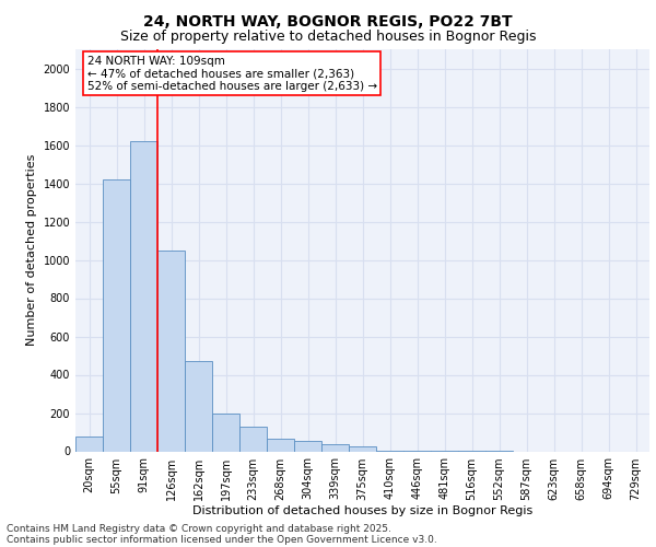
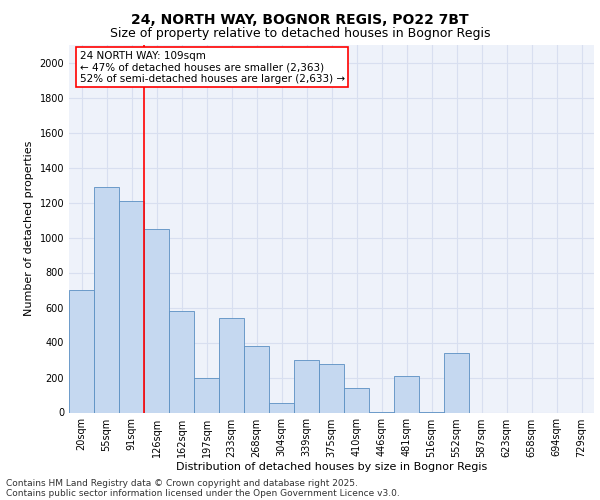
20sqm: 80 -> 700
55sqm: 1420 -> 1290
91sqm: 1620 -> 1210
162sqm: 470 -> 580
233sqm: 130 -> 540
268sqm: 60 -> 380
339sqm: 40 -> 300
375sqm: 20 -> 280
410sqm: 0 -> 140
481sqm: 0 -> 210
552sqm: 0 -> 340
